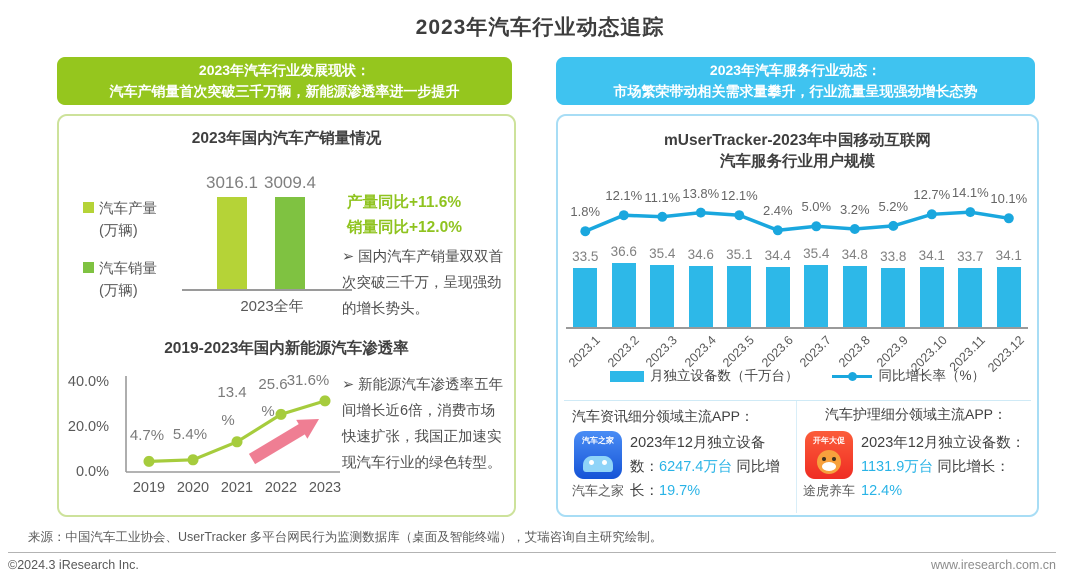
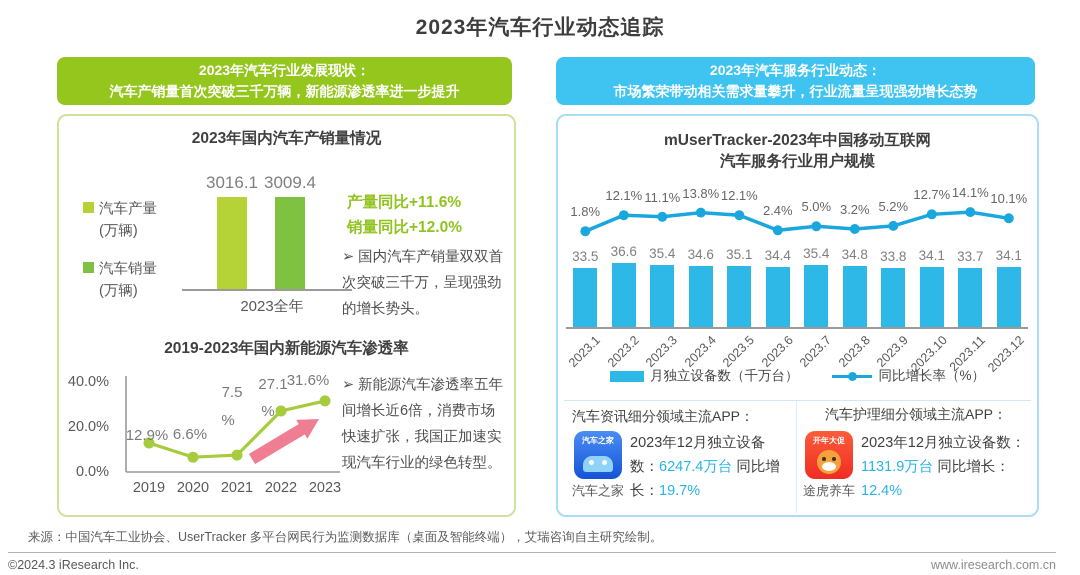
2019-2023年国内新能源汽车渗透率/2019: 4.7% -> 12.9%
2019-2023年国内新能源汽车渗透率/2020: 5.4% -> 6.6%
2019-2023年国内新能源汽车渗透率/2021: 13.4 -> 7.5
2019-2023年国内新能源汽车渗透率/2022: 25.6 -> 27.1
